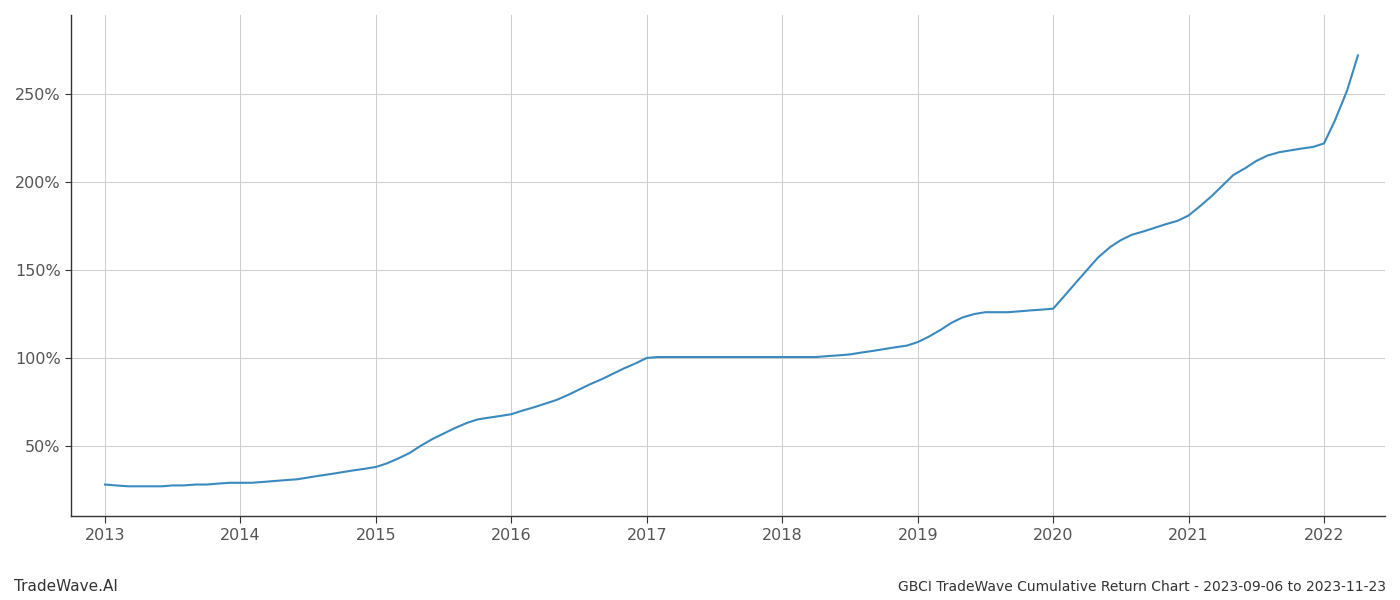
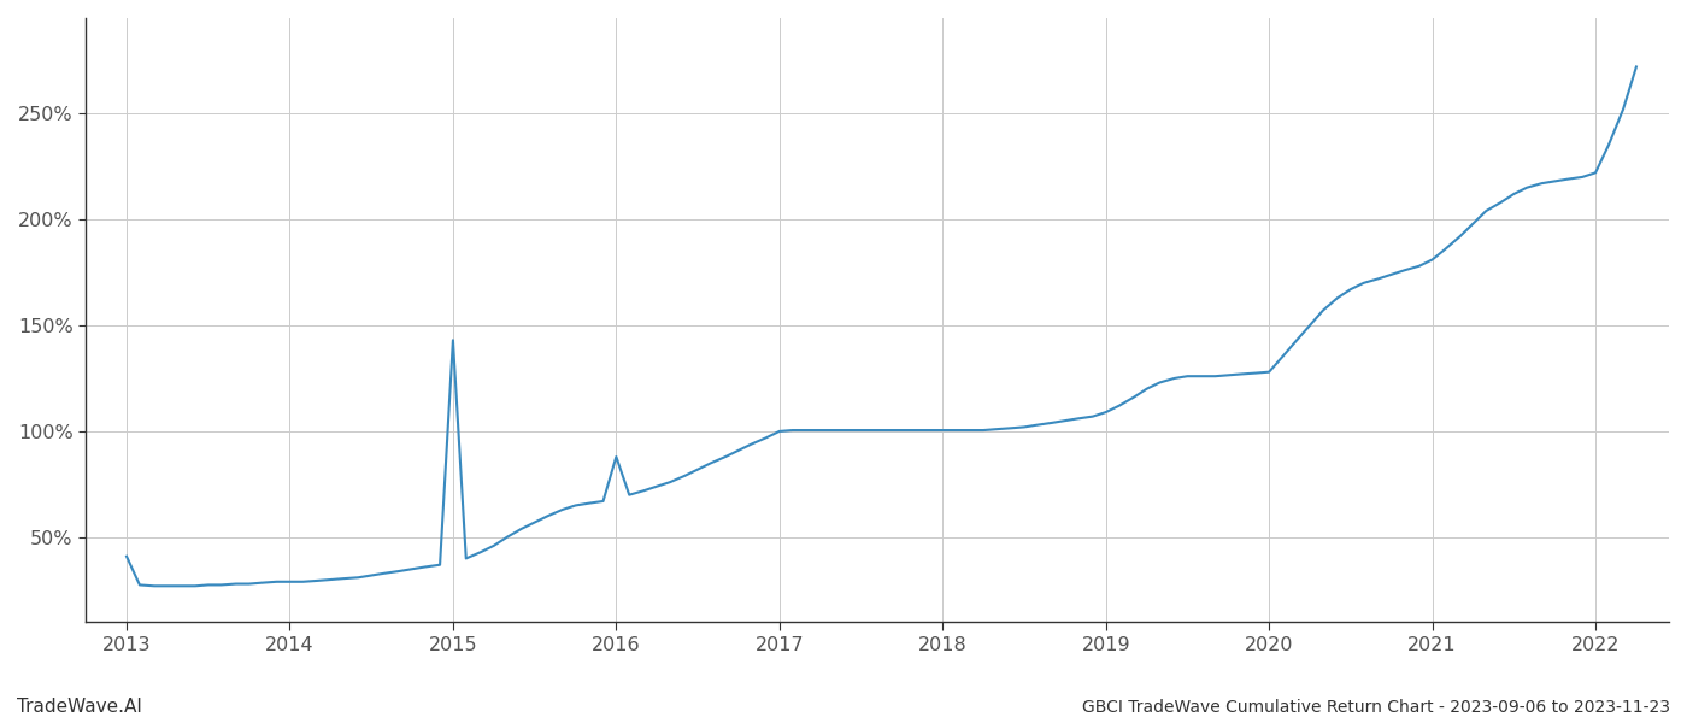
2013: 28% -> 41%
2015: 38% -> 143%
2016: 68% -> 88%
